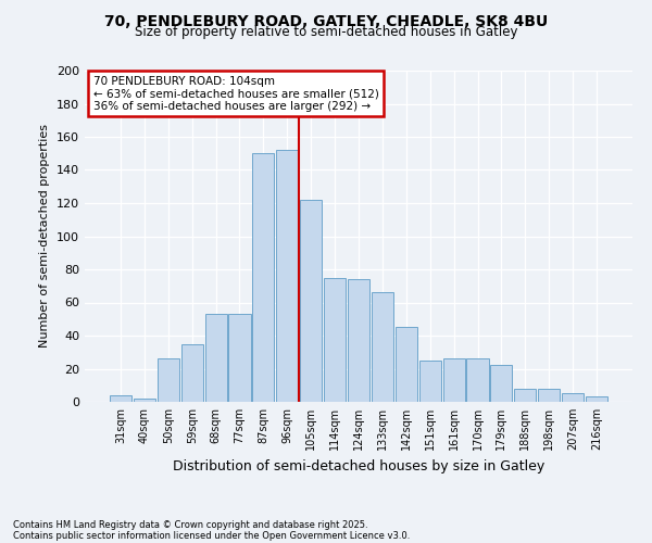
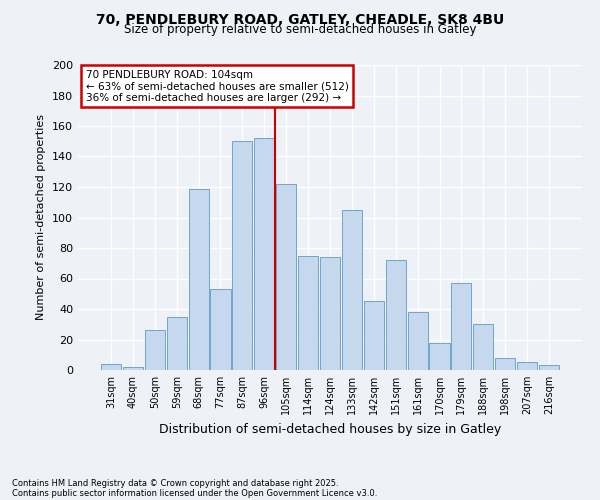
68sqm: 53 -> 119
133sqm: 66 -> 105
151sqm: 25 -> 72
161sqm: 26 -> 38
170sqm: 26 -> 18
179sqm: 22 -> 57
188sqm: 8 -> 30
